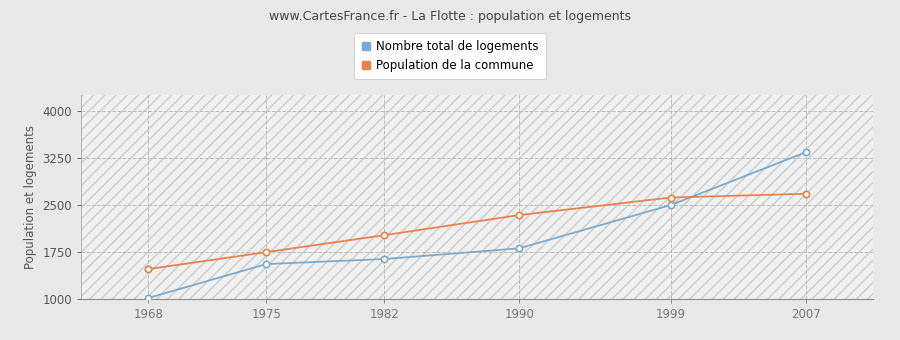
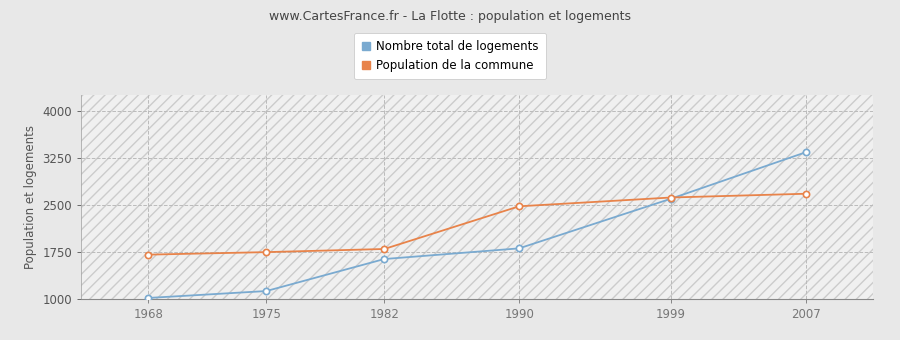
Population de la commune/1968: 1480 -> 1710
Nombre total de logements/1975: 1560 -> 1130
Population de la commune/1982: 2020 -> 1800
Population de la commune/1990: 2340 -> 2480
Nombre total de logements/1999: 2500 -> 2600
